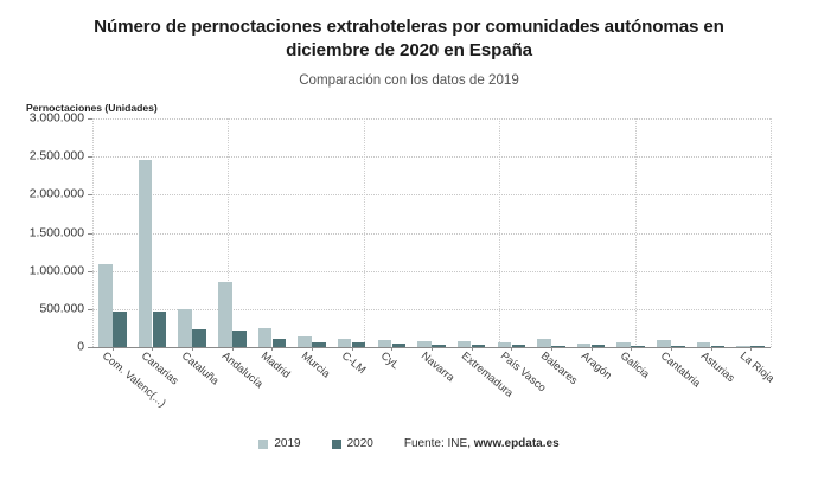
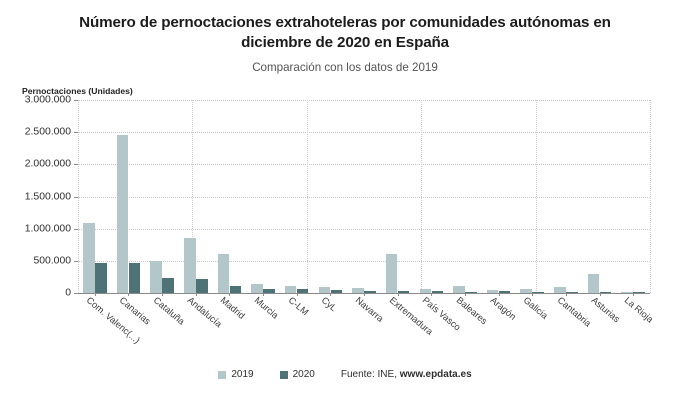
2019/Madrid: 300000 -> 600000
2019/Extremadura: 100000 -> 600000
2019/Asturias: 100000 -> 300000
